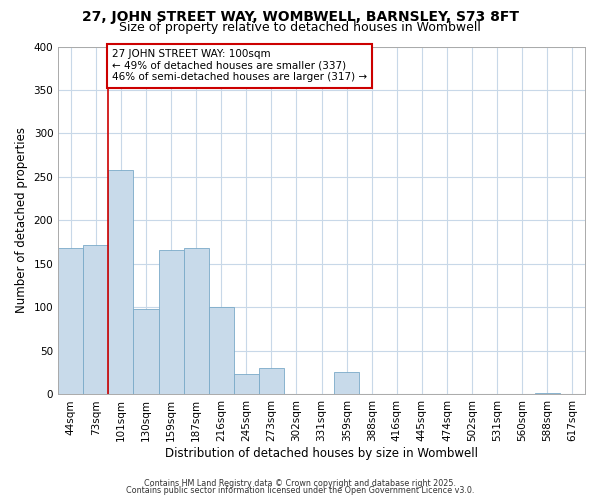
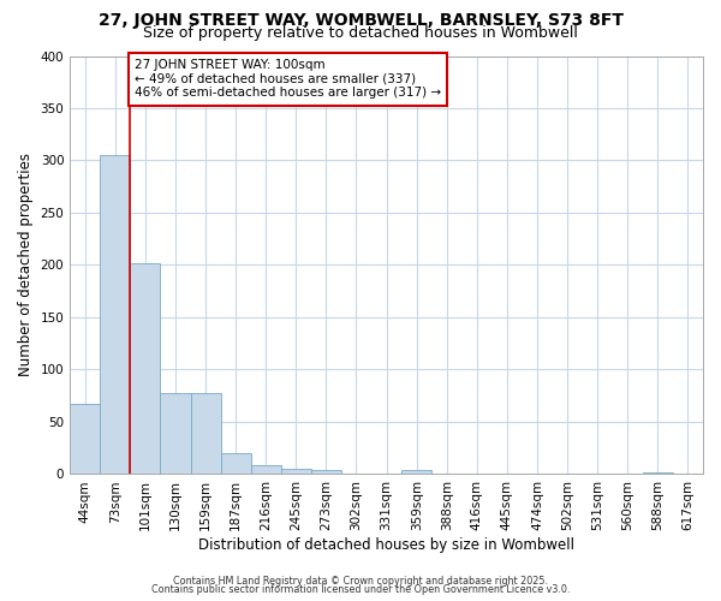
44sqm: 168 -> 67
73sqm: 172 -> 305
101sqm: 258 -> 202
130sqm: 98 -> 78
159sqm: 166 -> 78
187sqm: 168 -> 20
216sqm: 100 -> 9
245sqm: 24 -> 5
273sqm: 30 -> 4
359sqm: 26 -> 4
